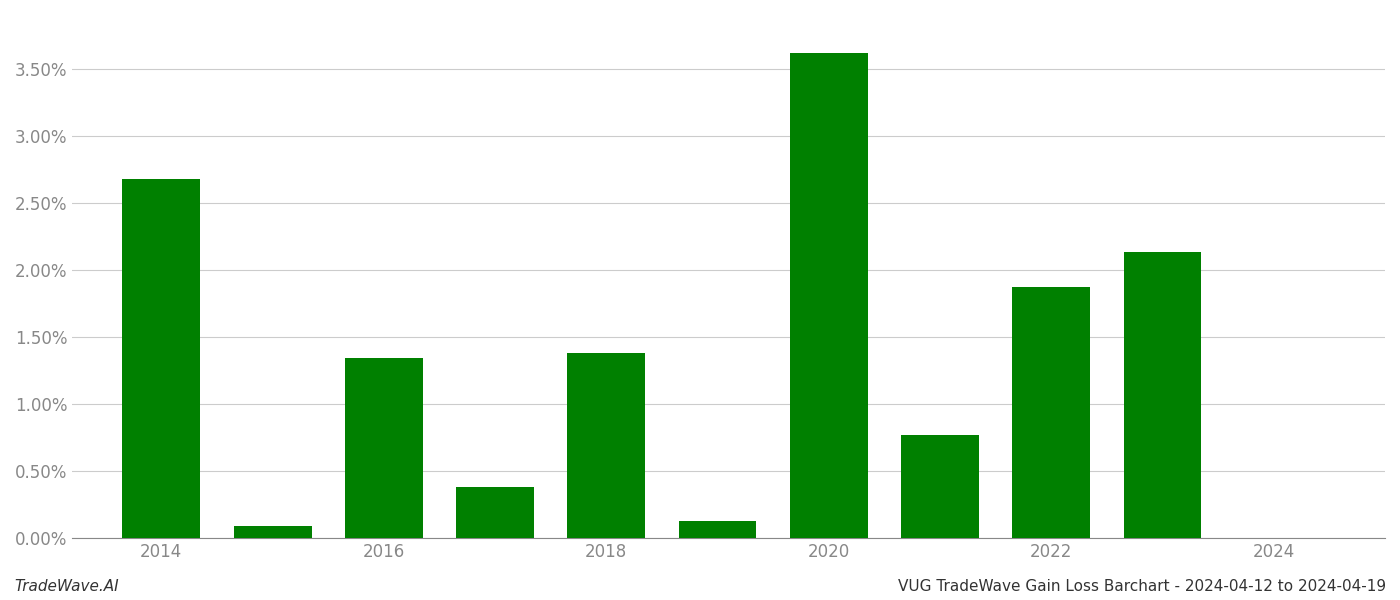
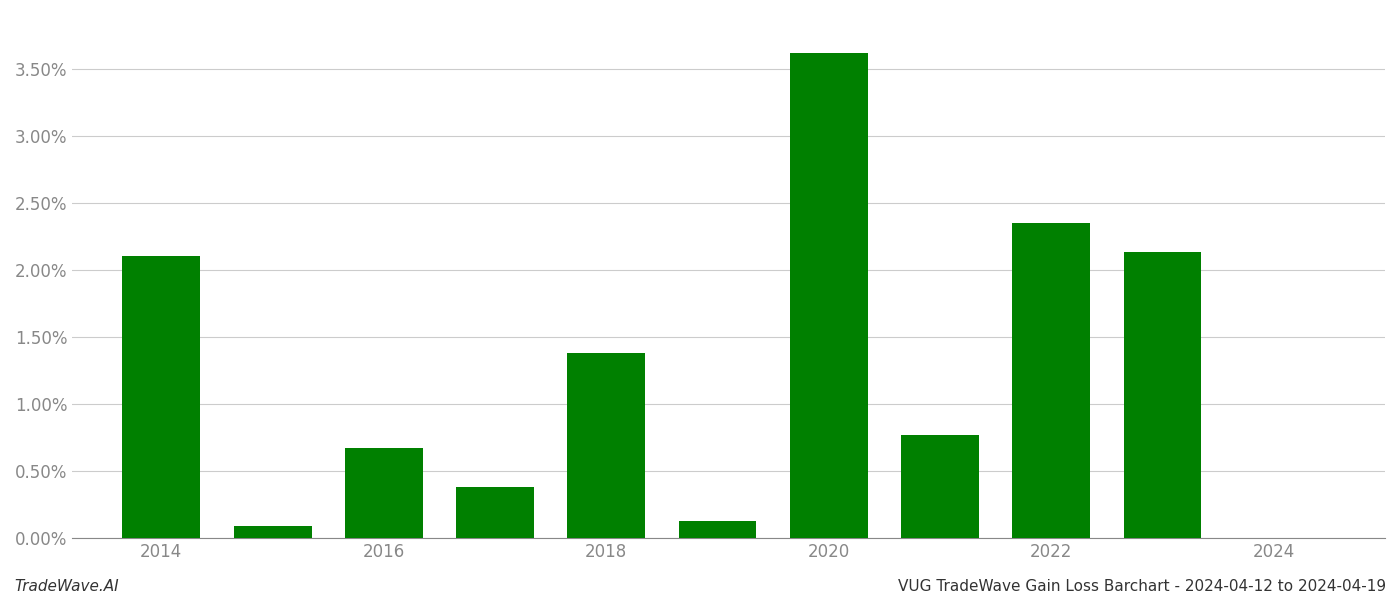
2014: 2.68% -> 2.10%
2016: 1.34% -> 0.67%
2022: 1.87% -> 2.35%
